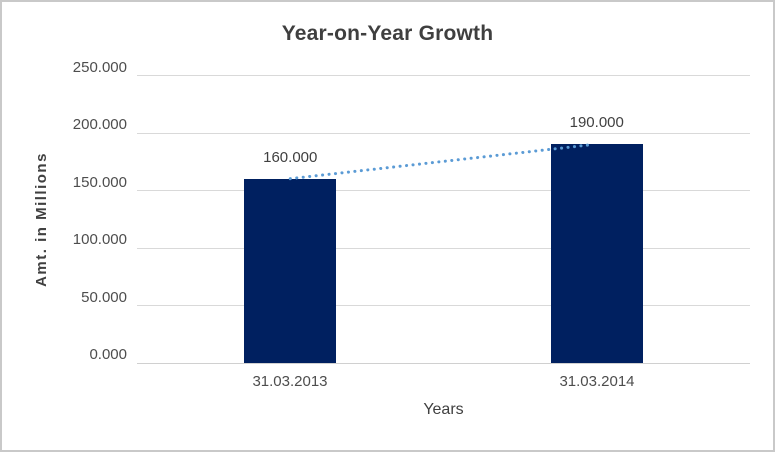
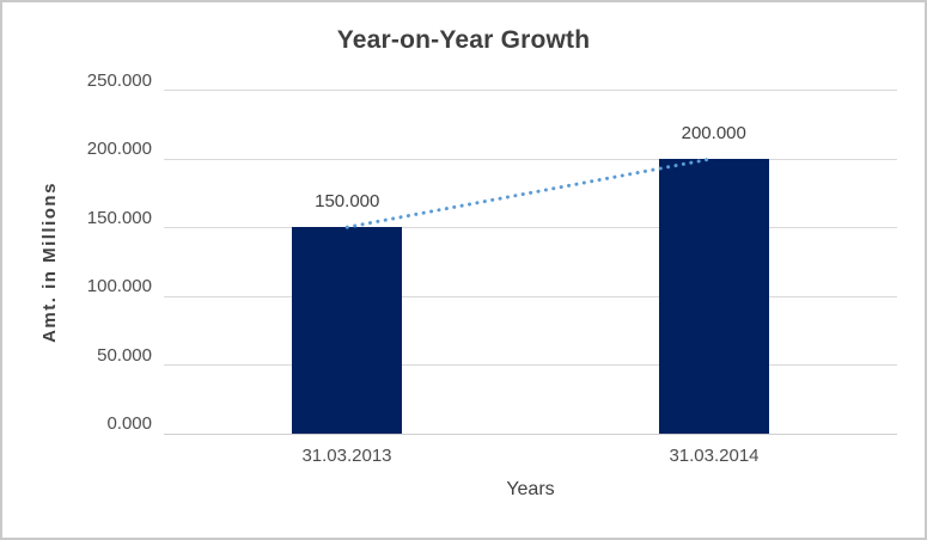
31.03.2013: 160.000 -> 150.000
31.03.2014: 190.000 -> 200.000
